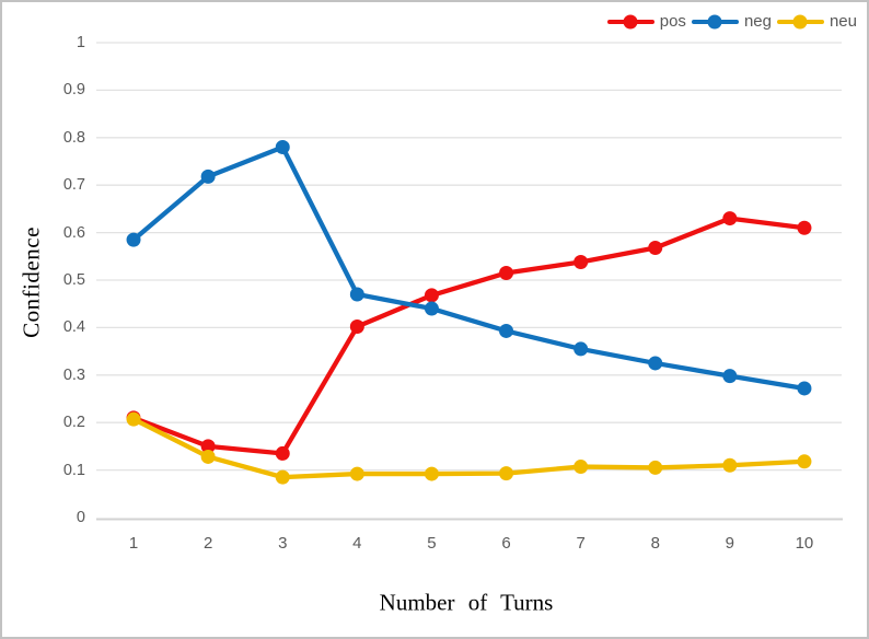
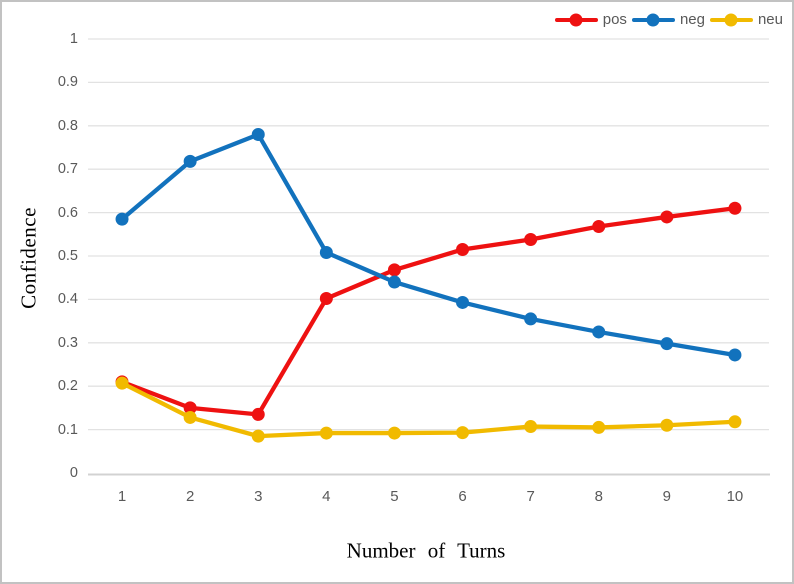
neg/4: 0.47 -> 0.51
pos/9: 0.63 -> 0.59
